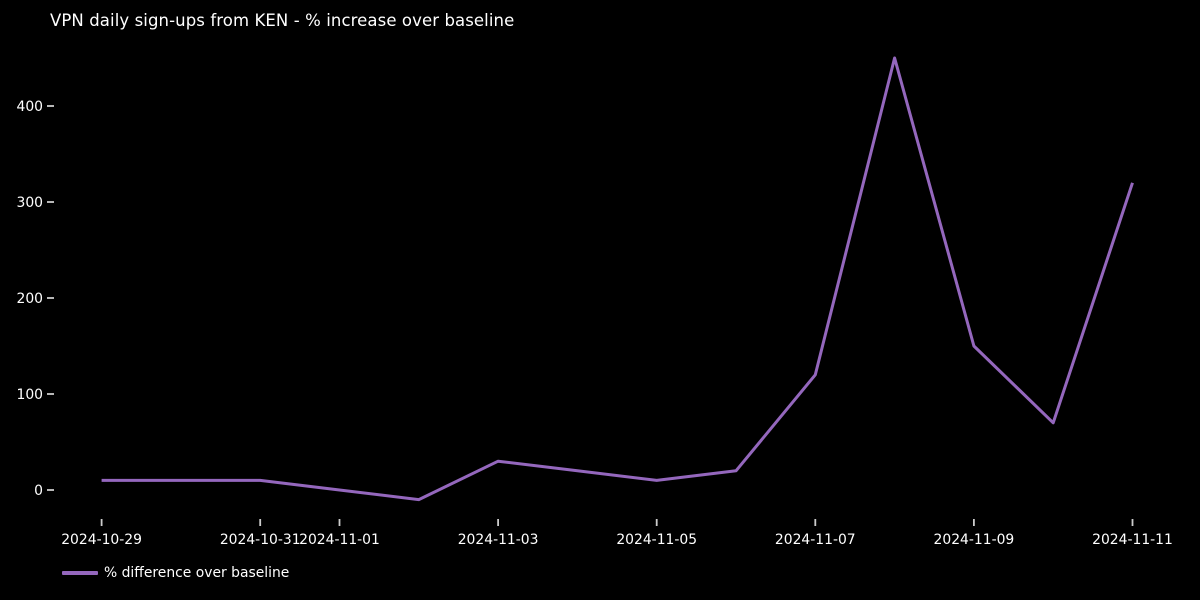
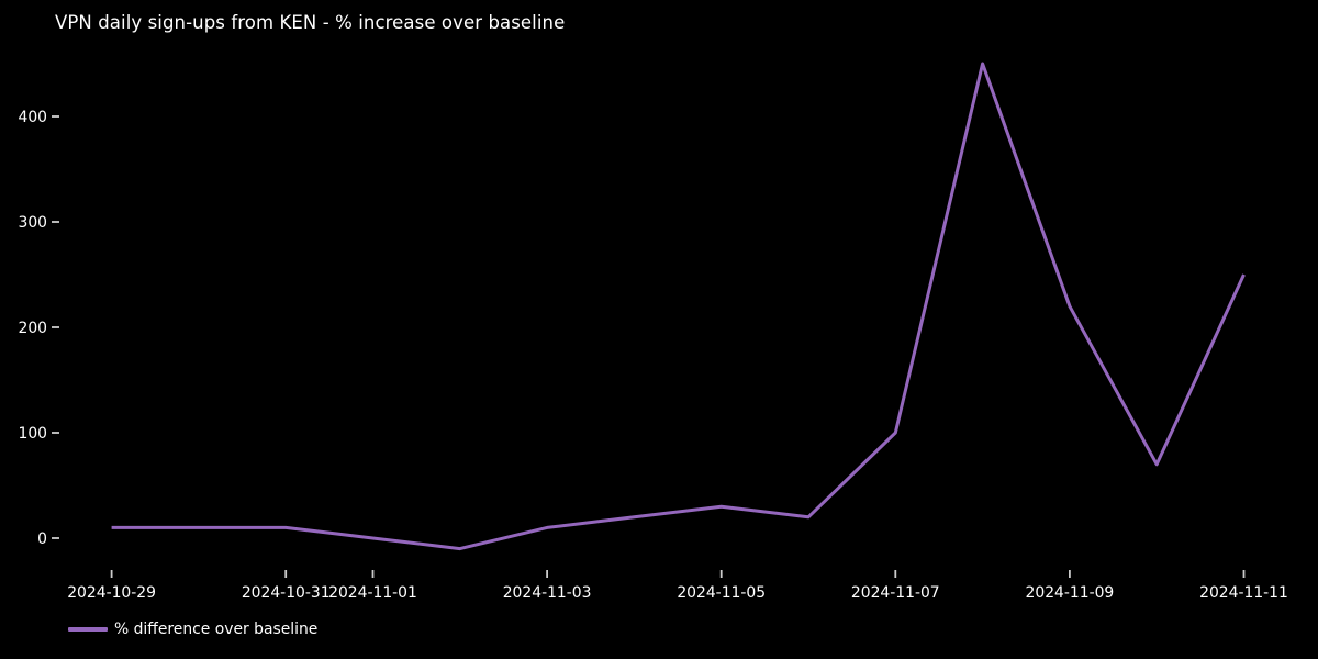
2024-11-03: 30 -> 10
2024-11-05: 10 -> 30
2024-11-07: 120 -> 100
2024-11-09: 150 -> 220
2024-11-11: 320 -> 250
